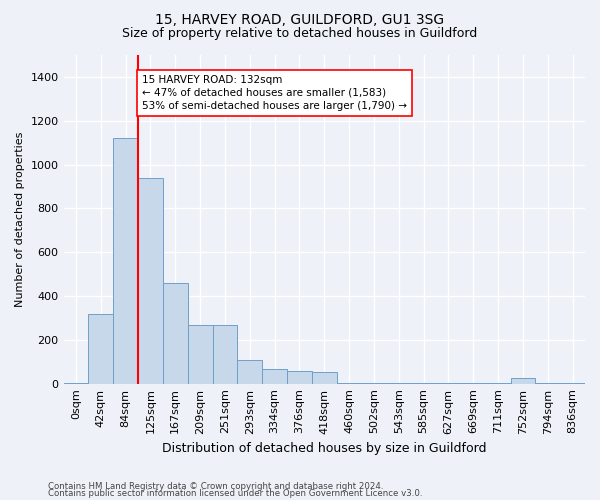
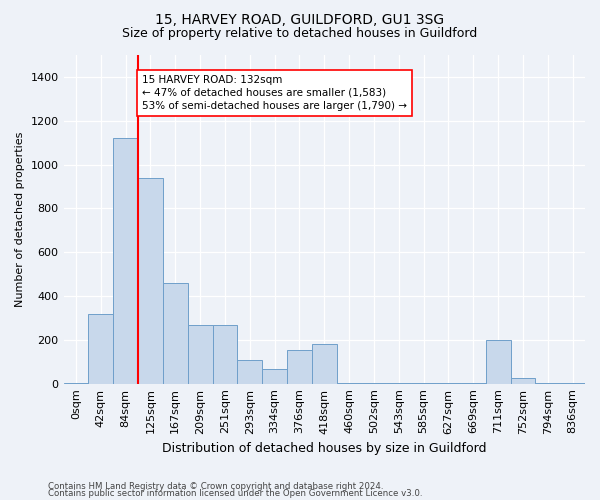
376sqm: 60 -> 155
418sqm: 55 -> 180
711sqm: 5 -> 200
